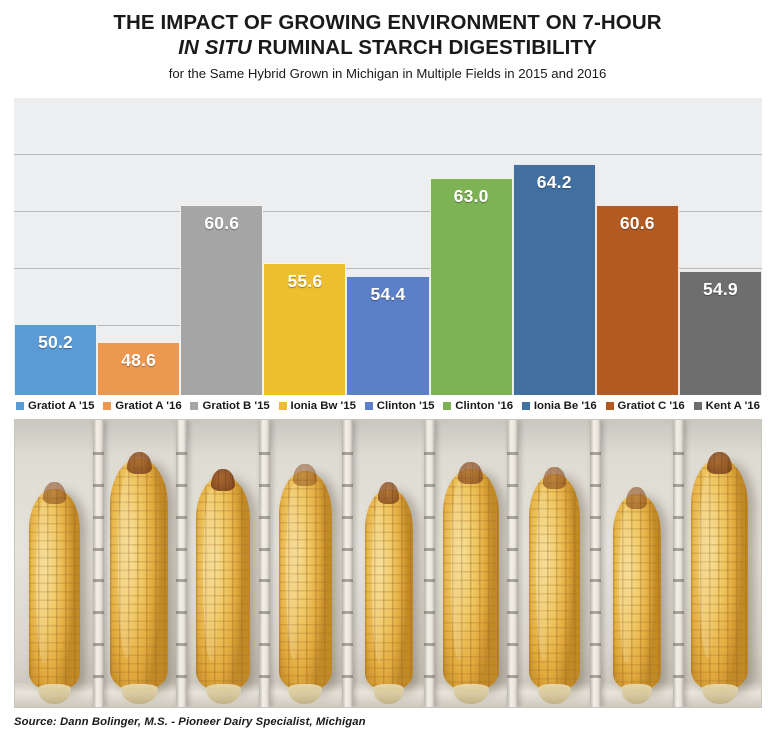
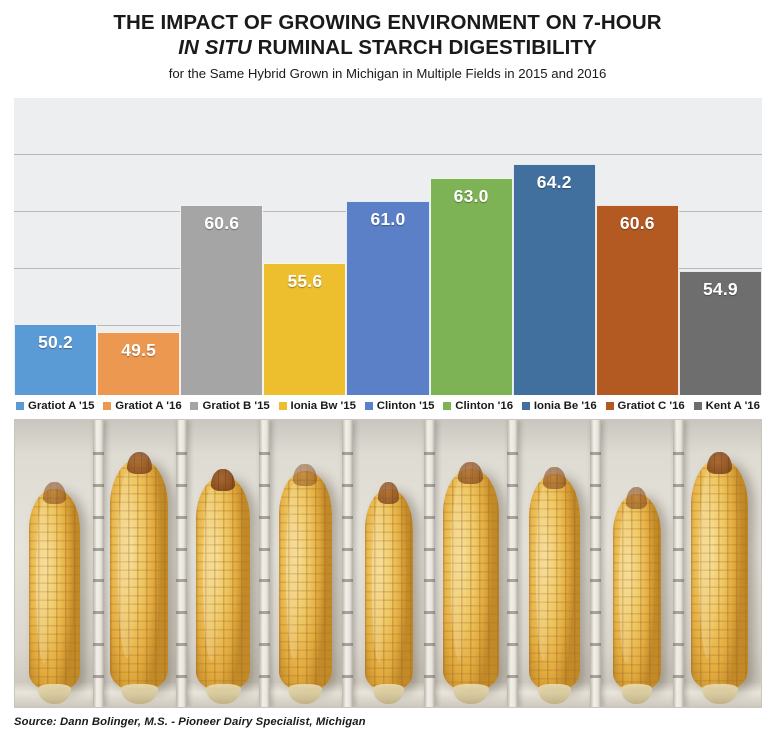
Gratiot A '16: 48.6 -> 49.5
Clinton '15: 54.4 -> 61.0
